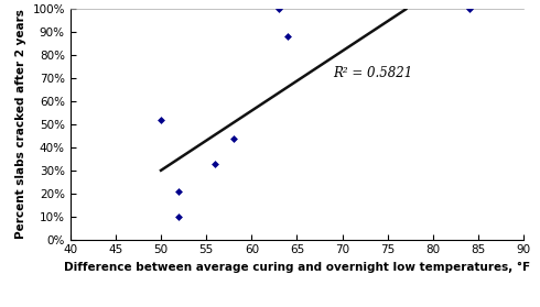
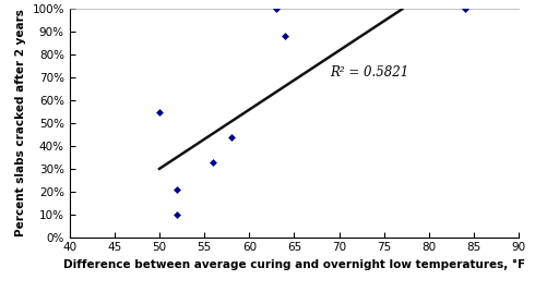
50: 52% -> 55%
